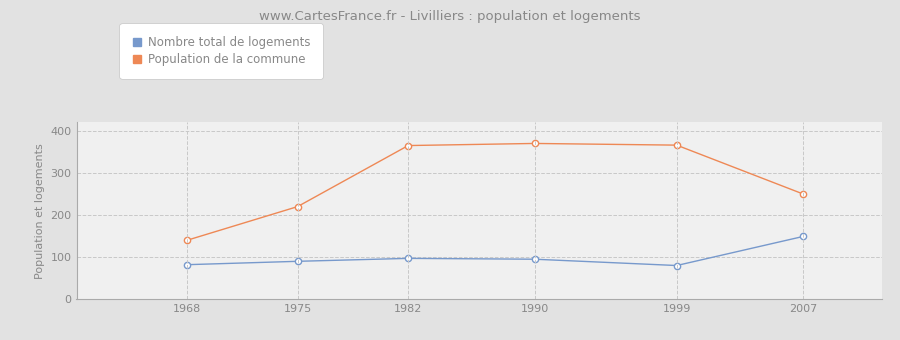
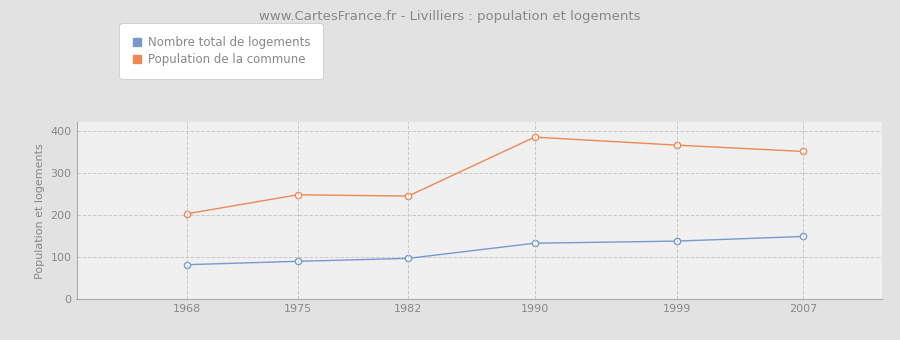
Population de la commune/1968: 140 -> 203
Population de la commune/1975: 220 -> 248
Population de la commune/1982: 365 -> 245
Nombre total de logements/1990: 95 -> 133
Population de la commune/1990: 370 -> 385
Nombre total de logements/1999: 80 -> 138
Population de la commune/2007: 250 -> 351
